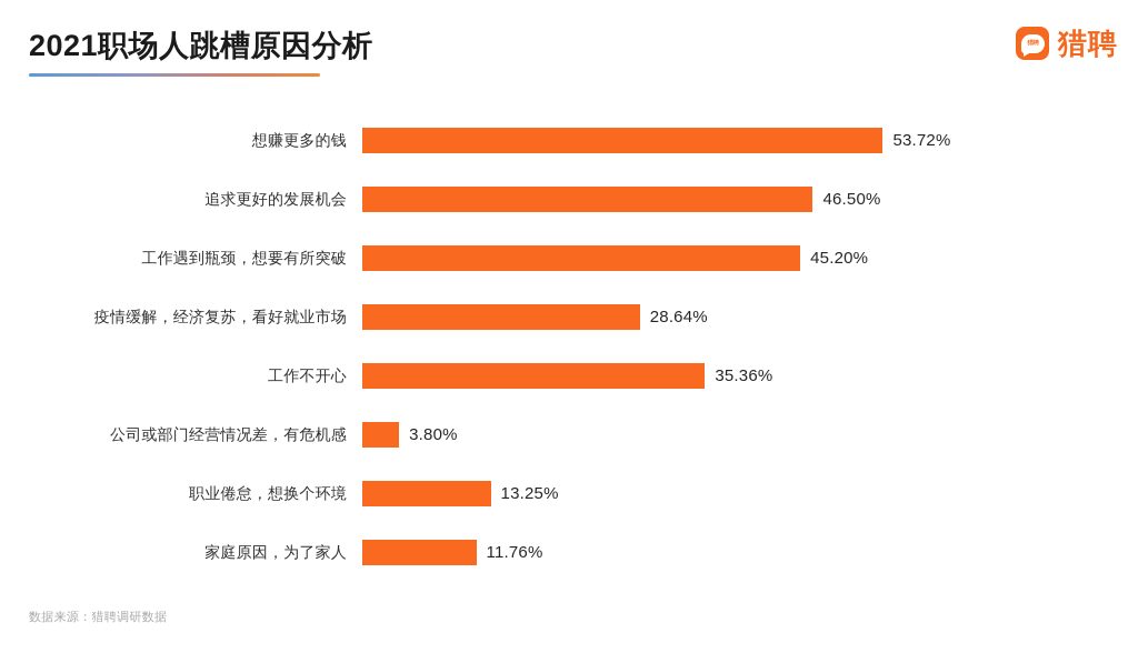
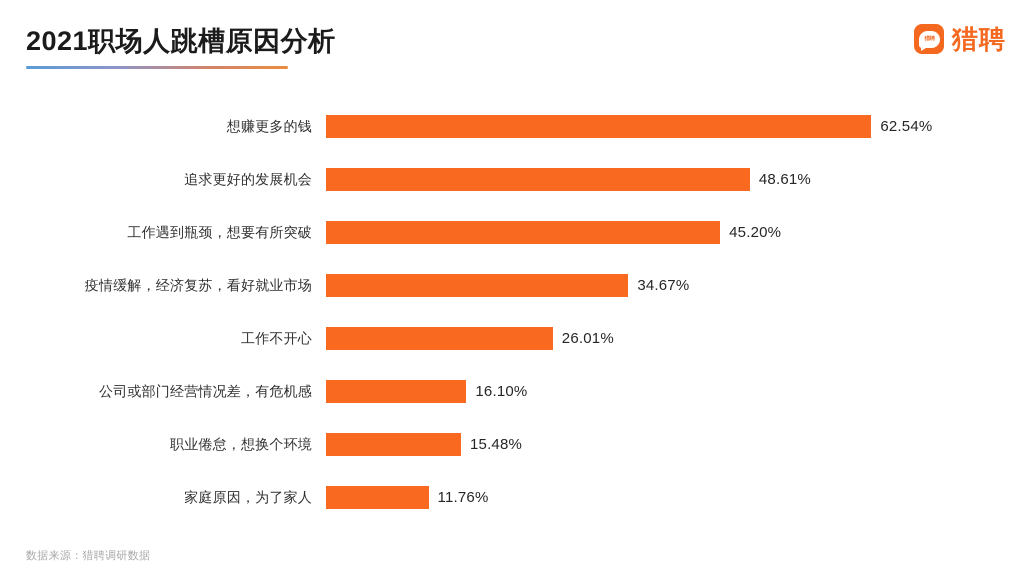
想赚更多的钱: 53.72% -> 62.54%
追求更好的发展机会: 46.50% -> 48.61%
疫情缓解，经济复苏，看好就业市场: 28.64% -> 34.67%
工作不开心: 35.36% -> 26.01%
公司或部门经营情况差，有危机感: 3.80% -> 16.10%
职业倦怠，想换个环境: 13.25% -> 15.48%
